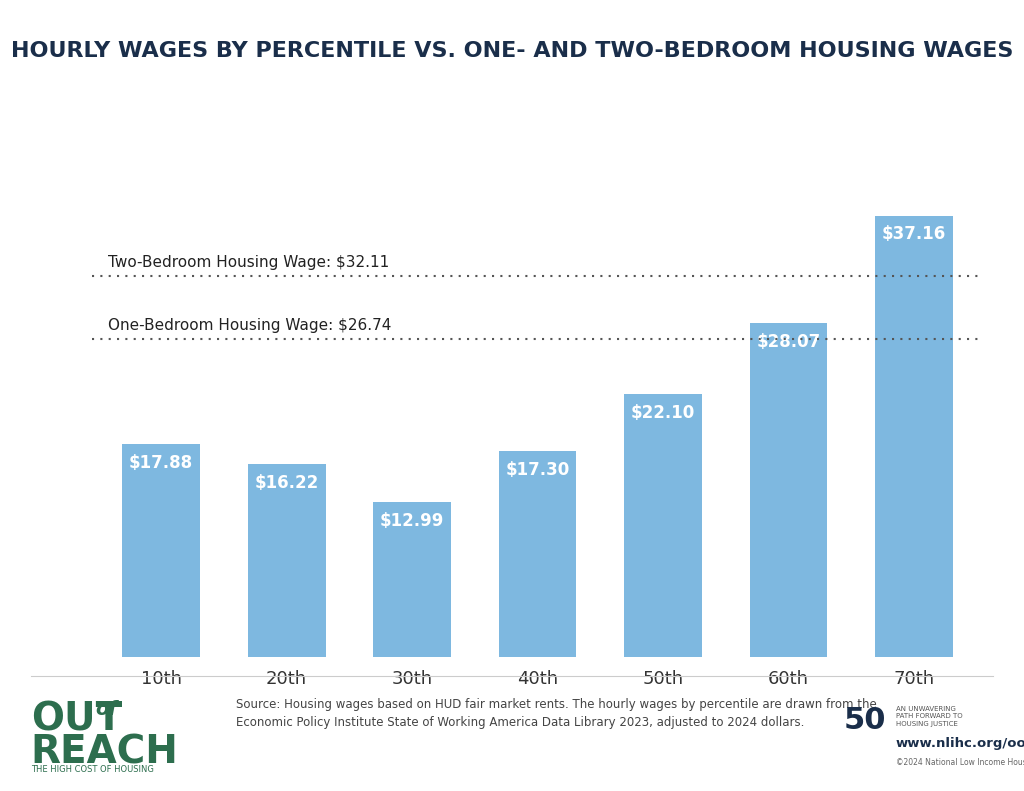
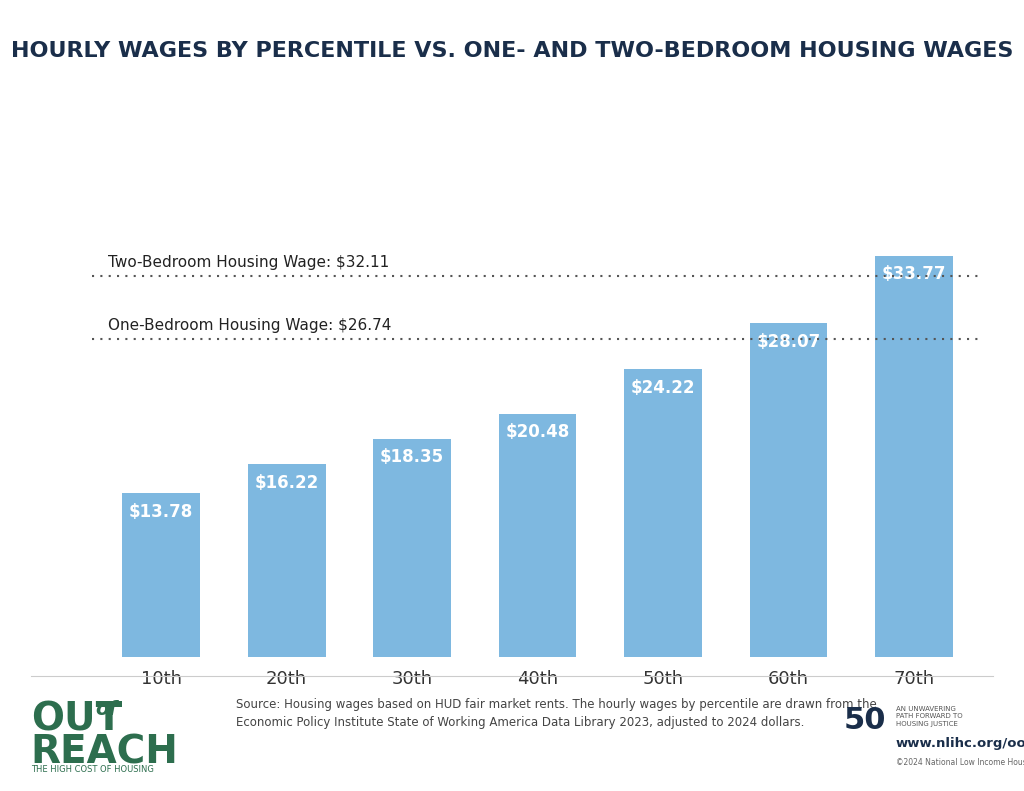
10th: $17.88 -> $13.78
30th: $12.99 -> $18.35
40th: $17.30 -> $20.48
50th: $22.10 -> $24.22
70th: $37.16 -> $33.77
